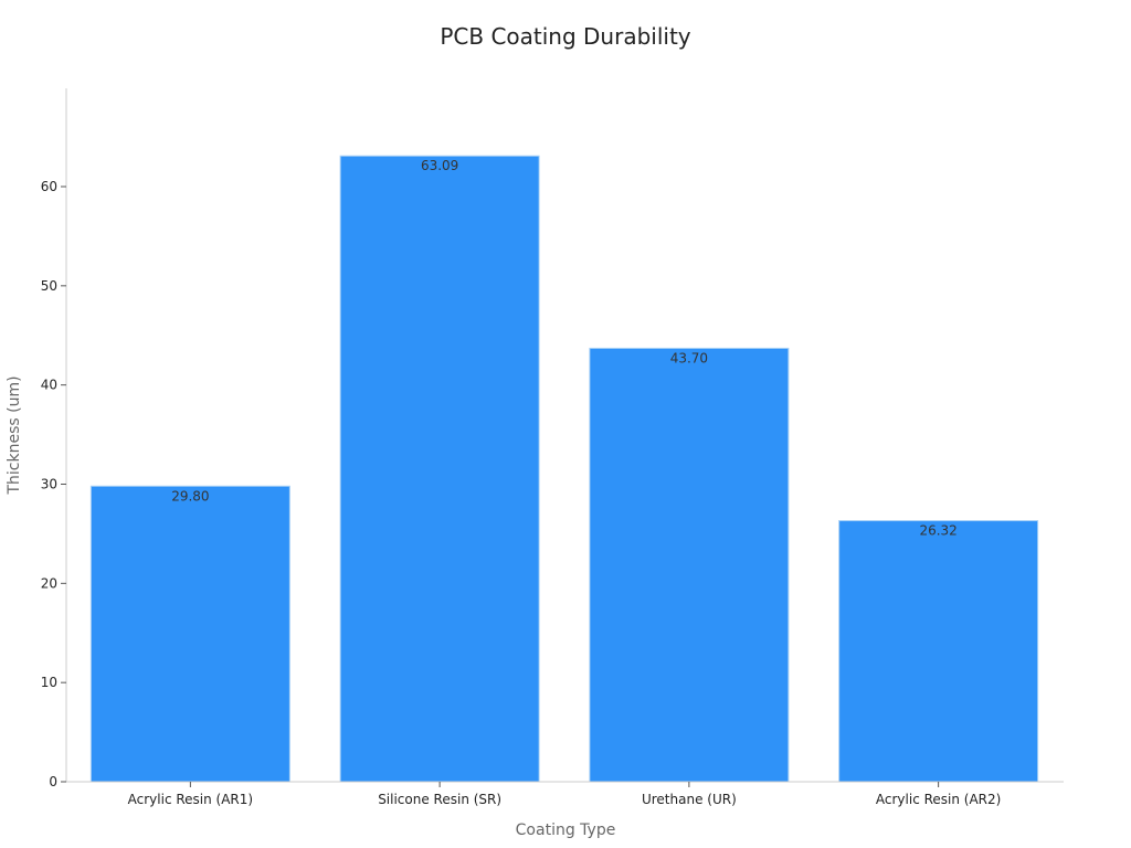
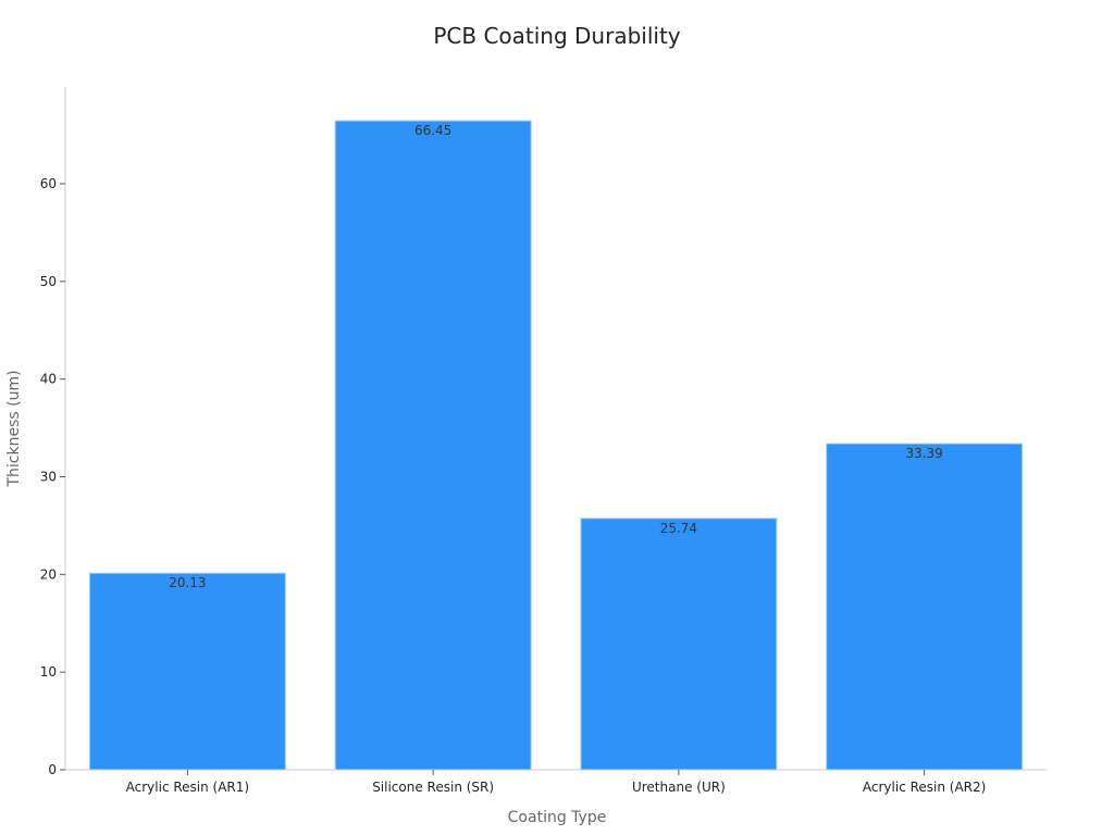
Acrylic Resin (AR1): 29.80 -> 20.13
Silicone Resin (SR): 63.09 -> 66.45
Urethane (UR): 43.70 -> 25.74
Acrylic Resin (AR2): 26.32 -> 33.39
